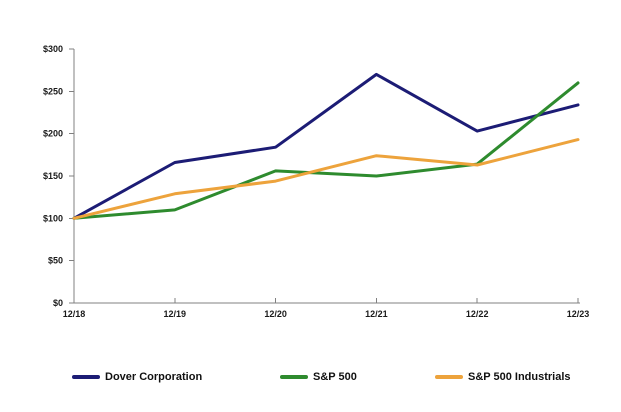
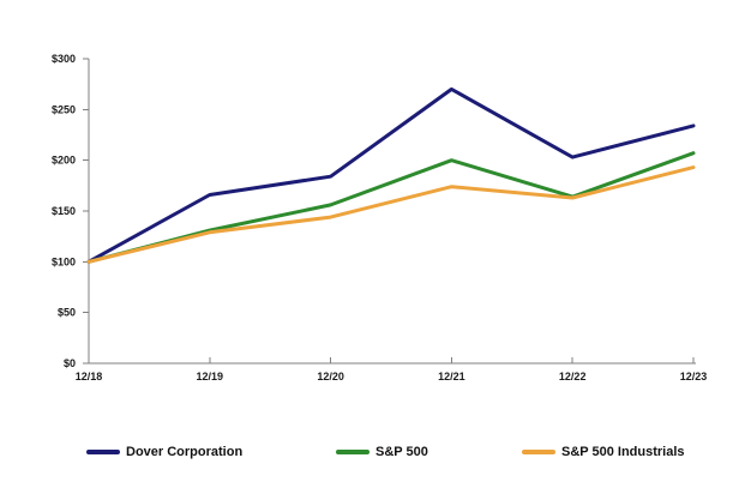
S&P 500/12/19: $110 -> $130
S&P 500/12/21: $150 -> $200
S&P 500/12/23: $260 -> $210
